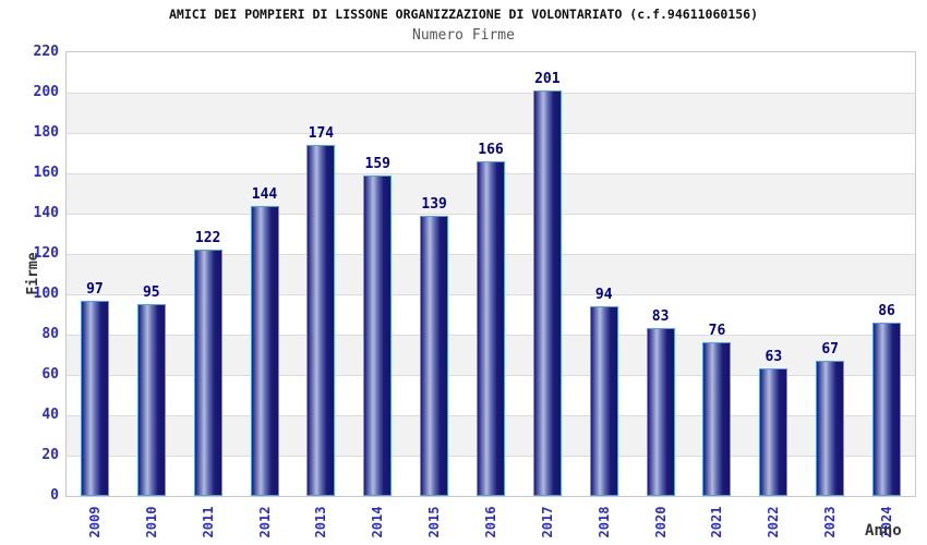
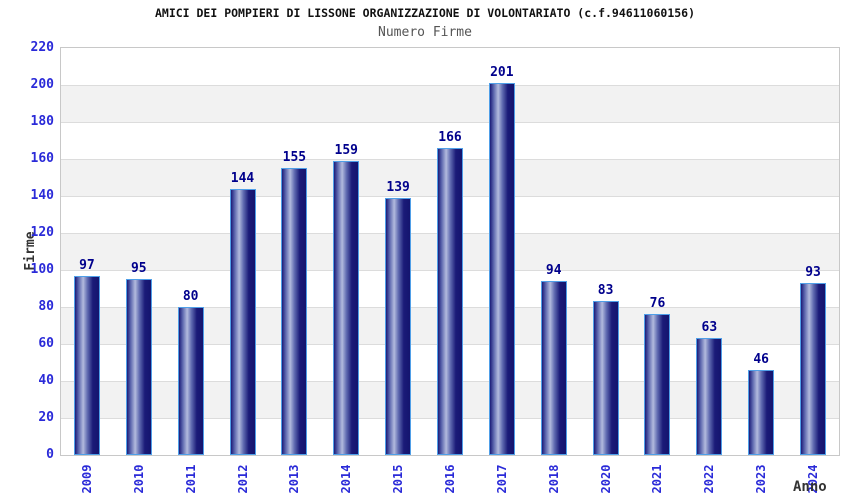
2011: 122 -> 80
2013: 174 -> 155
2023: 67 -> 46
2024: 86 -> 93
